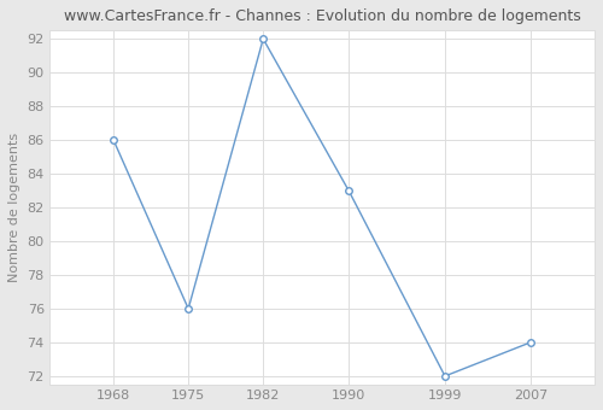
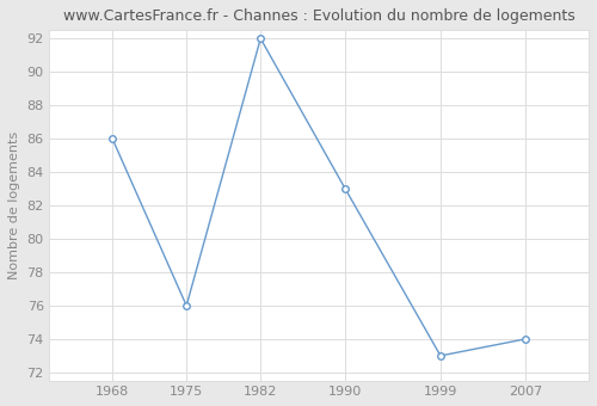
1999: 72 -> 73
